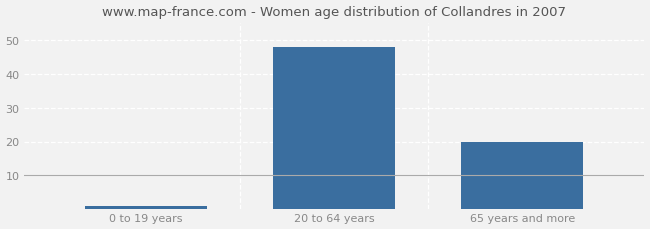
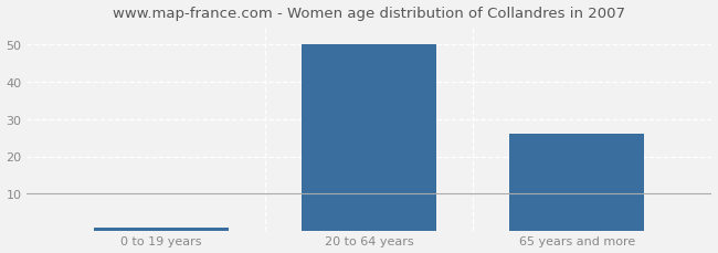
20 to 64 years: 48 -> 50
65 years and more: 20 -> 26
